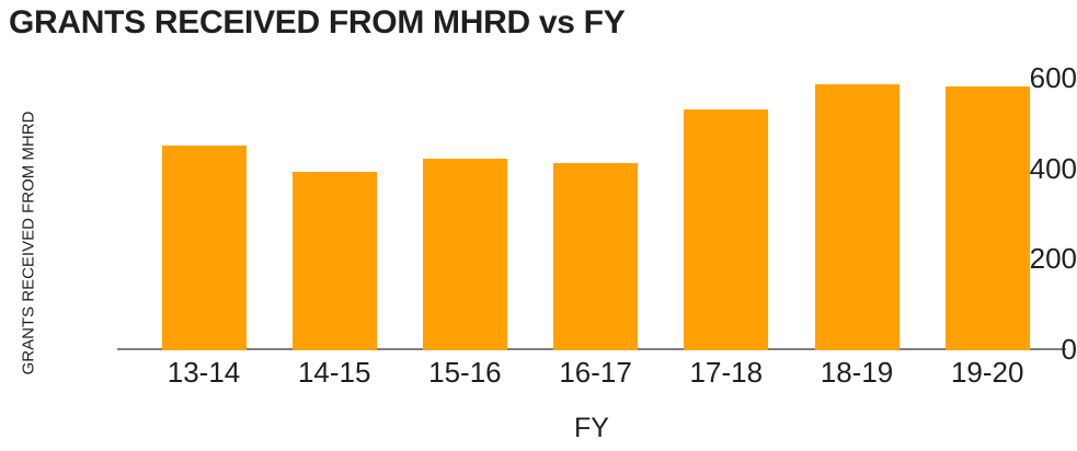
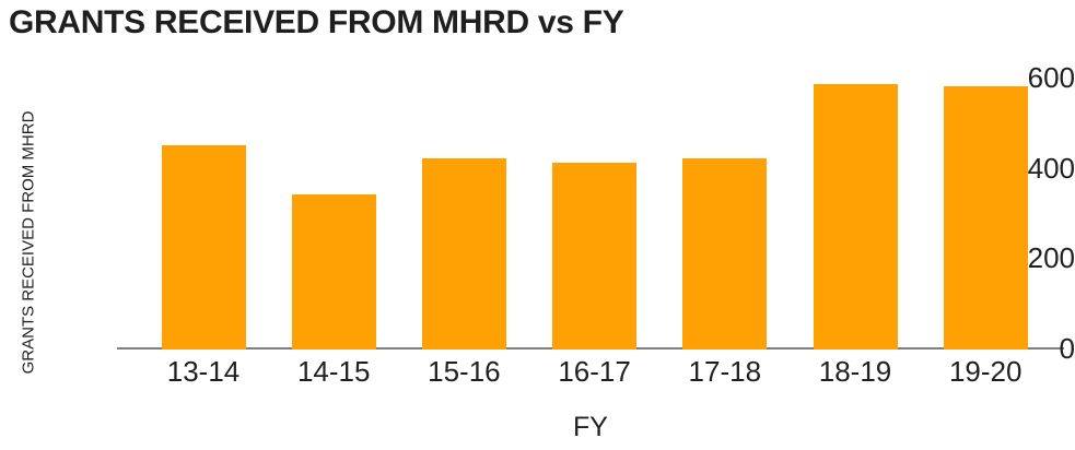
14-15: 390 -> 340
17-18: 530 -> 420
